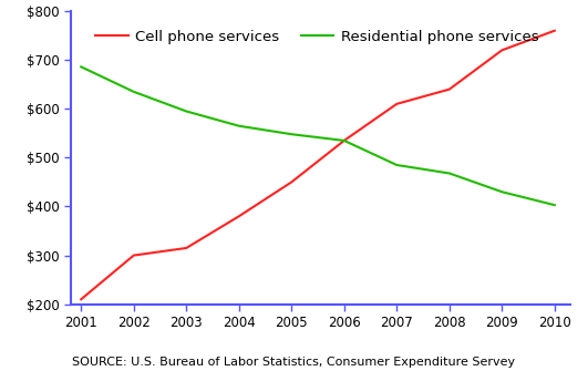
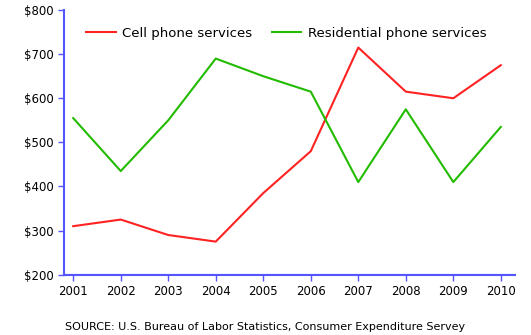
Cell phone services/2001: $210 -> $310
Residential phone services/2001: $686 -> $555
Cell phone services/2002: $300 -> $325
Residential phone services/2002: $635 -> $435
Cell phone services/2003: $315 -> $290
Residential phone services/2003: $595 -> $550
Cell phone services/2004: $380 -> $275
Residential phone services/2004: $565 -> $690
Cell phone services/2005: $450 -> $385
Residential phone services/2005: $548 -> $650
Cell phone services/2006: $535 -> $480
Residential phone services/2006: $535 -> $615
Cell phone services/2007: $610 -> $715
Residential phone services/2007: $485 -> $410
Cell phone services/2008: $640 -> $615
Residential phone services/2008: $468 -> $575
Cell phone services/2009: $720 -> $600
Residential phone services/2009: $430 -> $410
Cell phone services/2010: $760 -> $675
Residential phone services/2010: $403 -> $535
